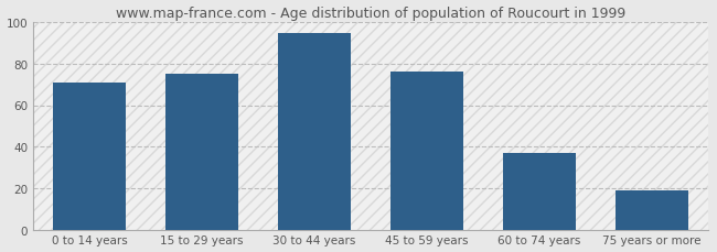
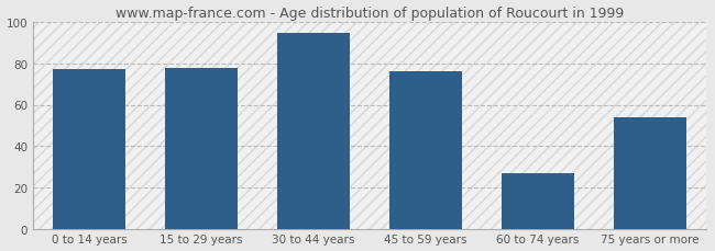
0 to 14 years: 71 -> 77
15 to 29 years: 75 -> 78
60 to 74 years: 37 -> 27
75 years or more: 19 -> 54
